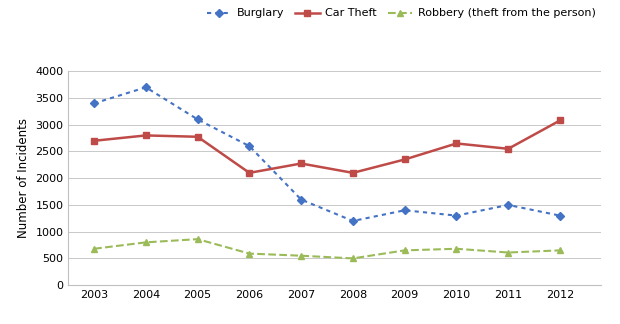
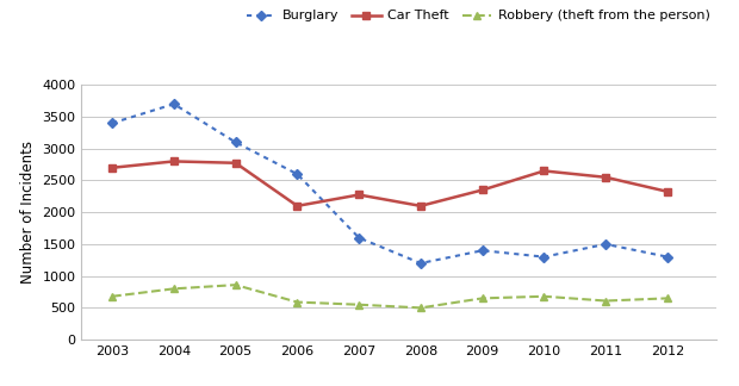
Car Theft/2012: 3080 -> 2320
